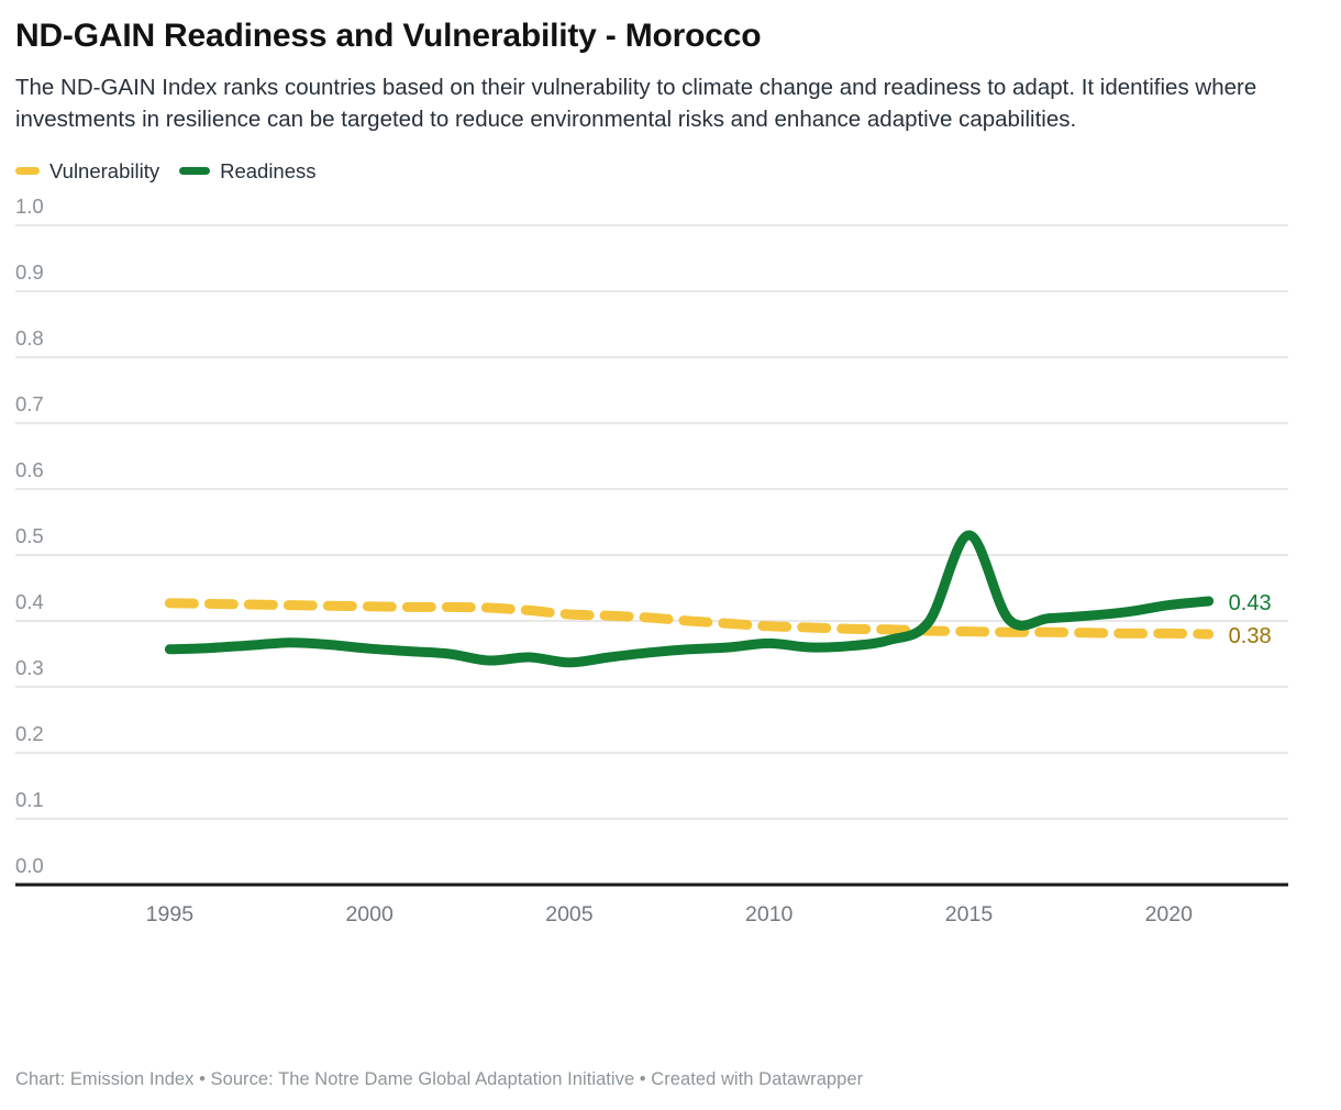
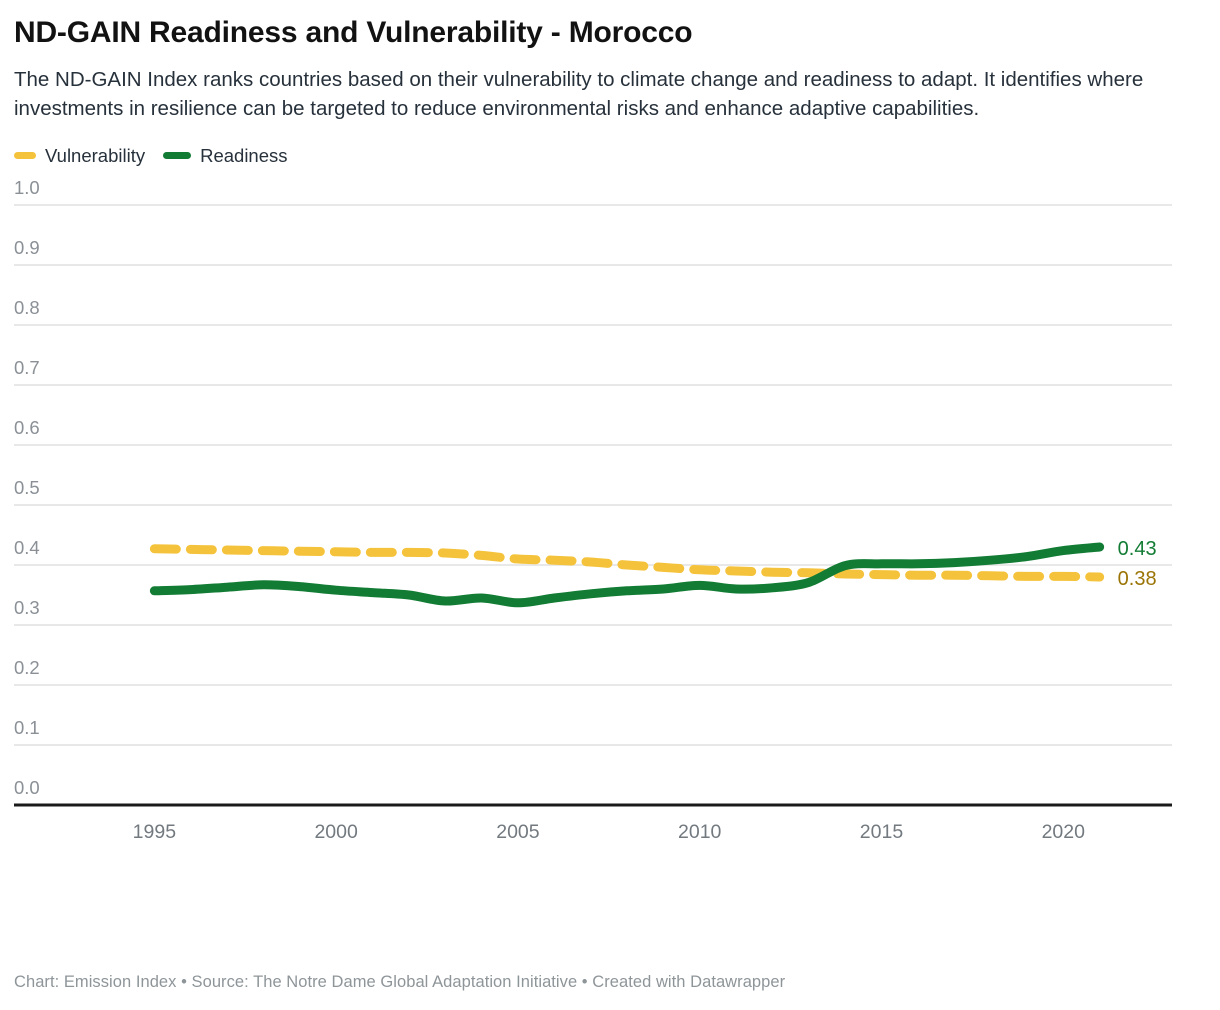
Readiness/2015: 0.53 -> 0.40
